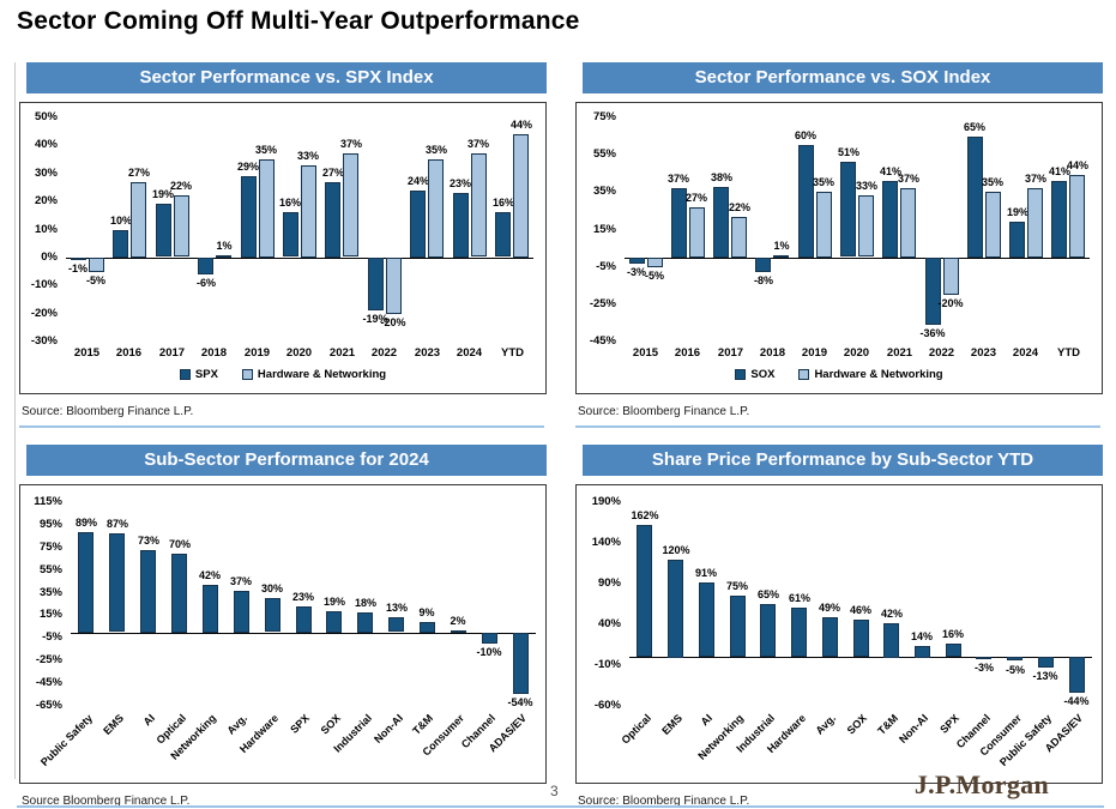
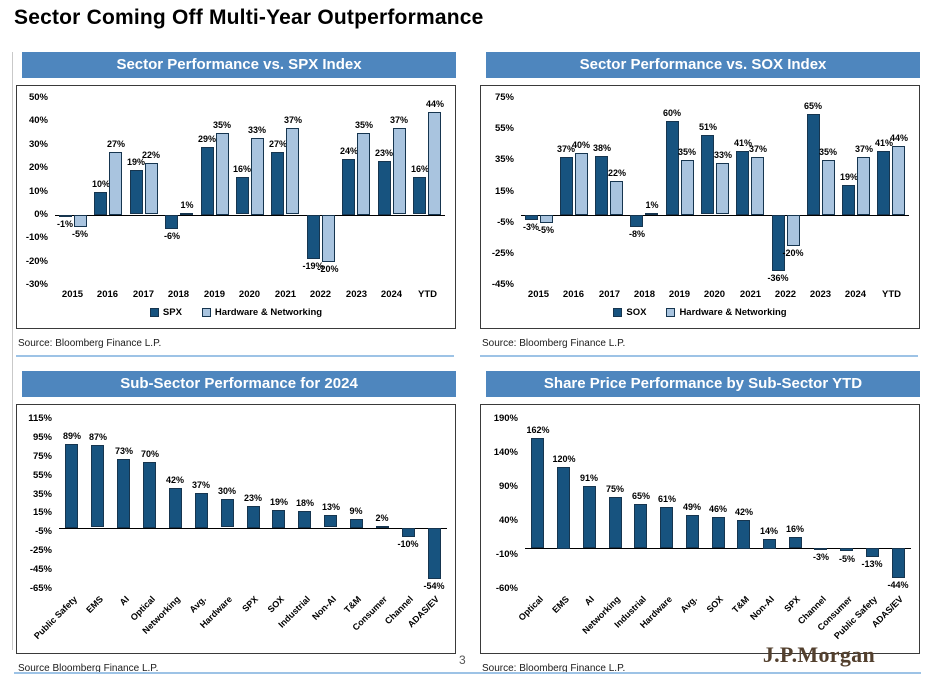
Sector Performance vs. SOX Index/Hardware & Networking/2016: 27% -> 40%
